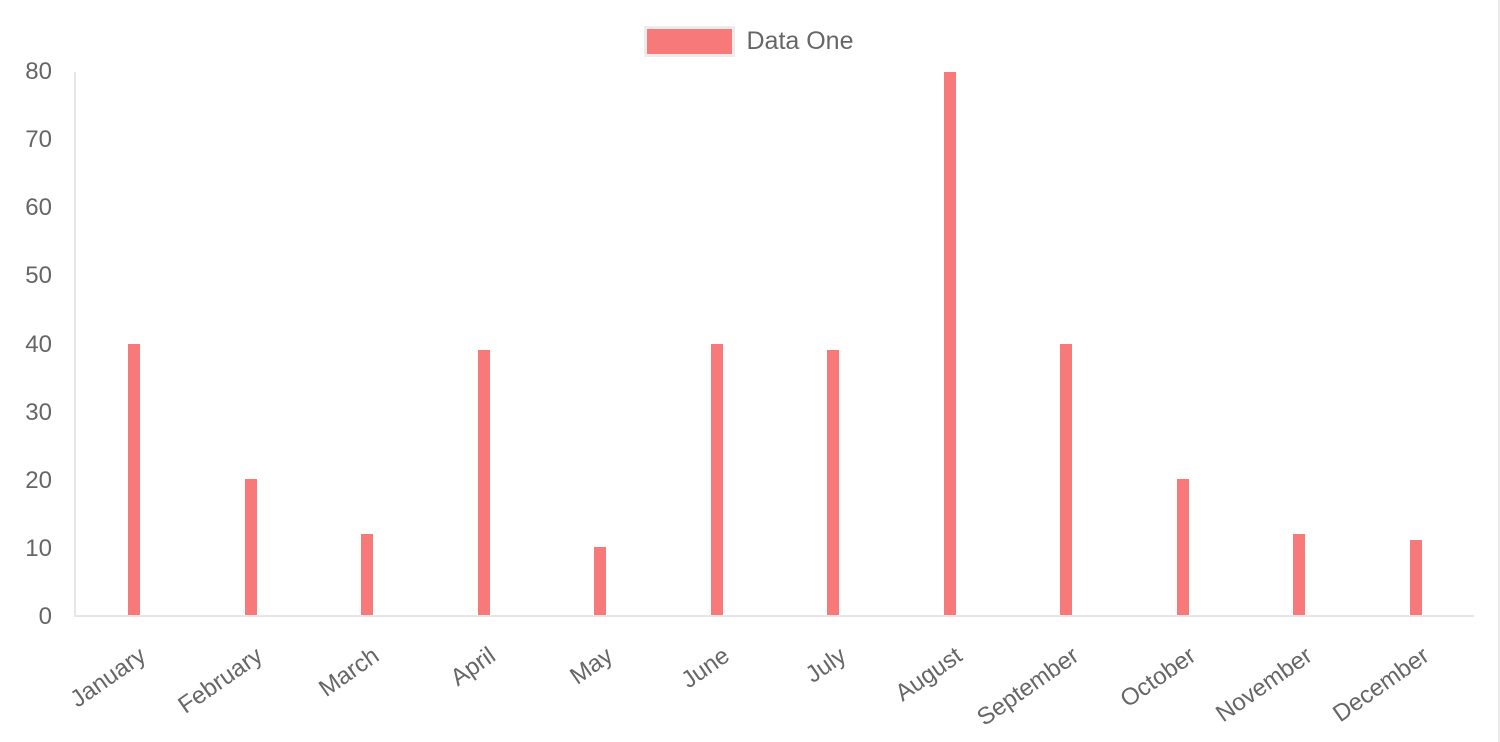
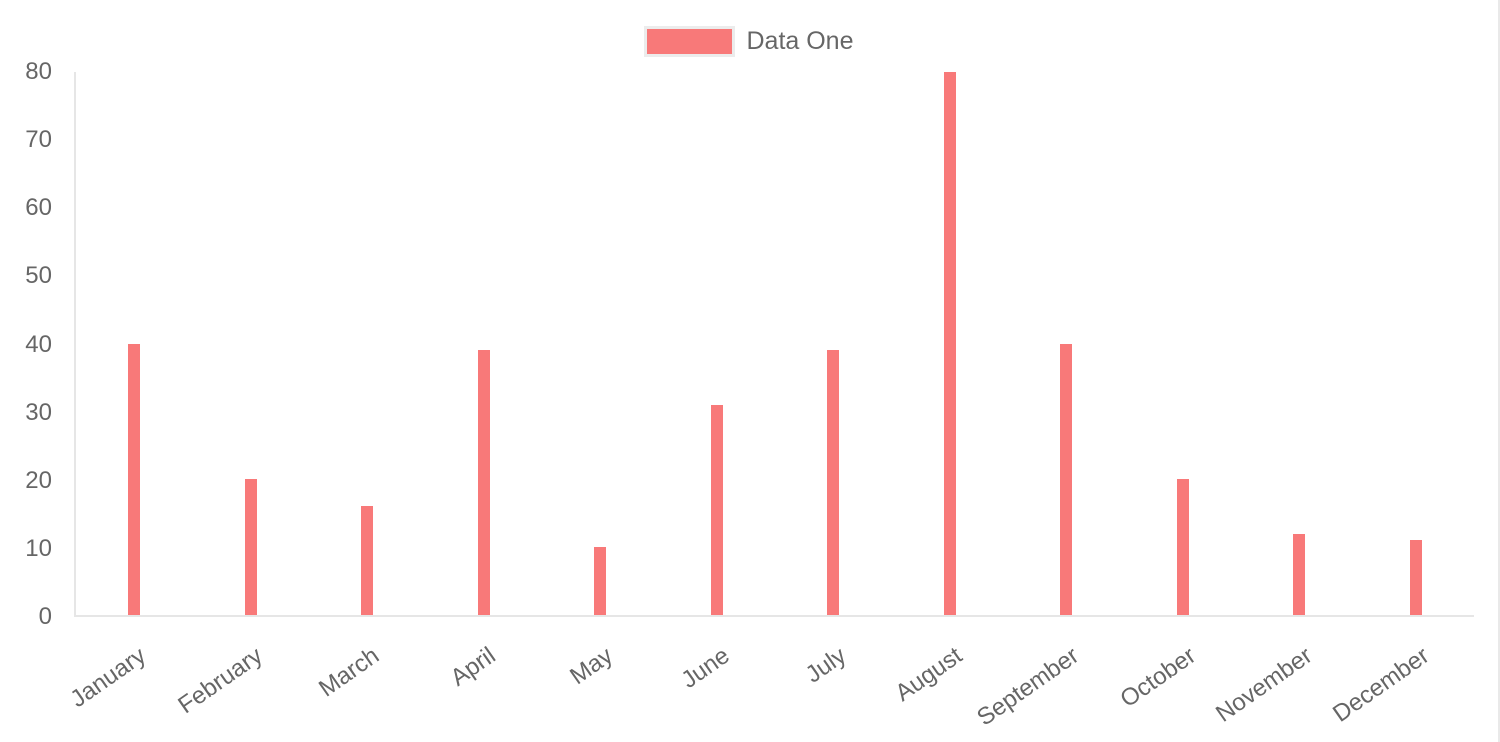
March: 12 -> 16
June: 40 -> 31
